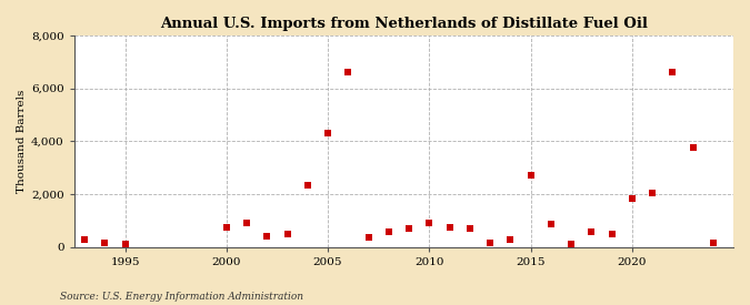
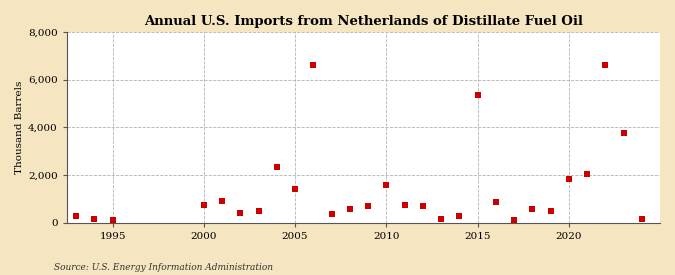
2005: 4,300 -> 1,400
2010: 900 -> 1,600
2015: 2,700 -> 5,350
